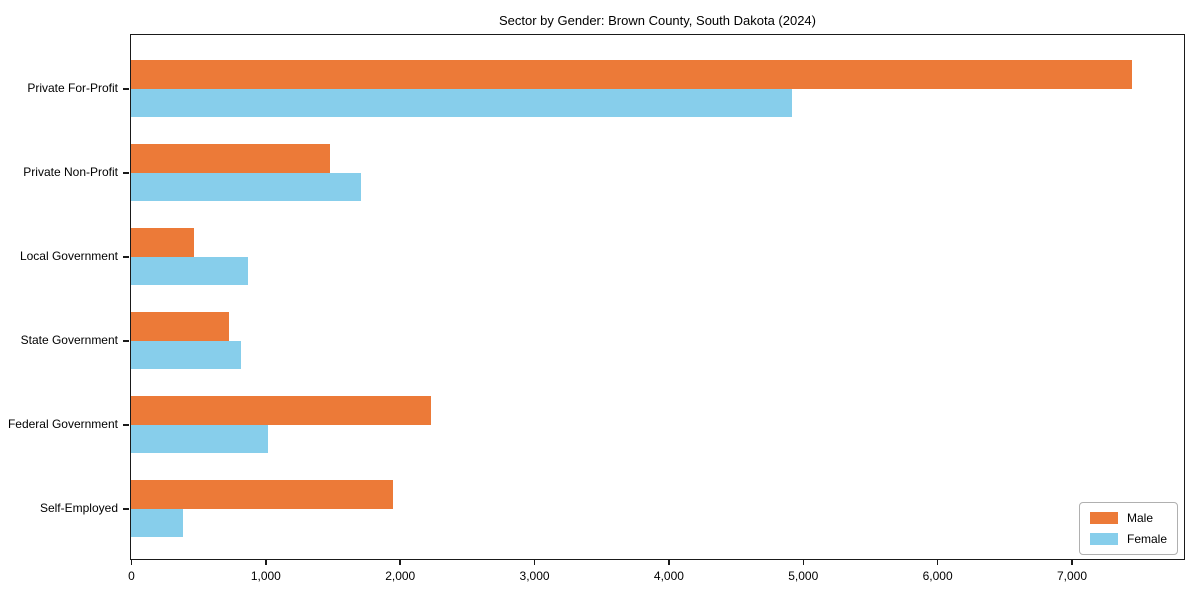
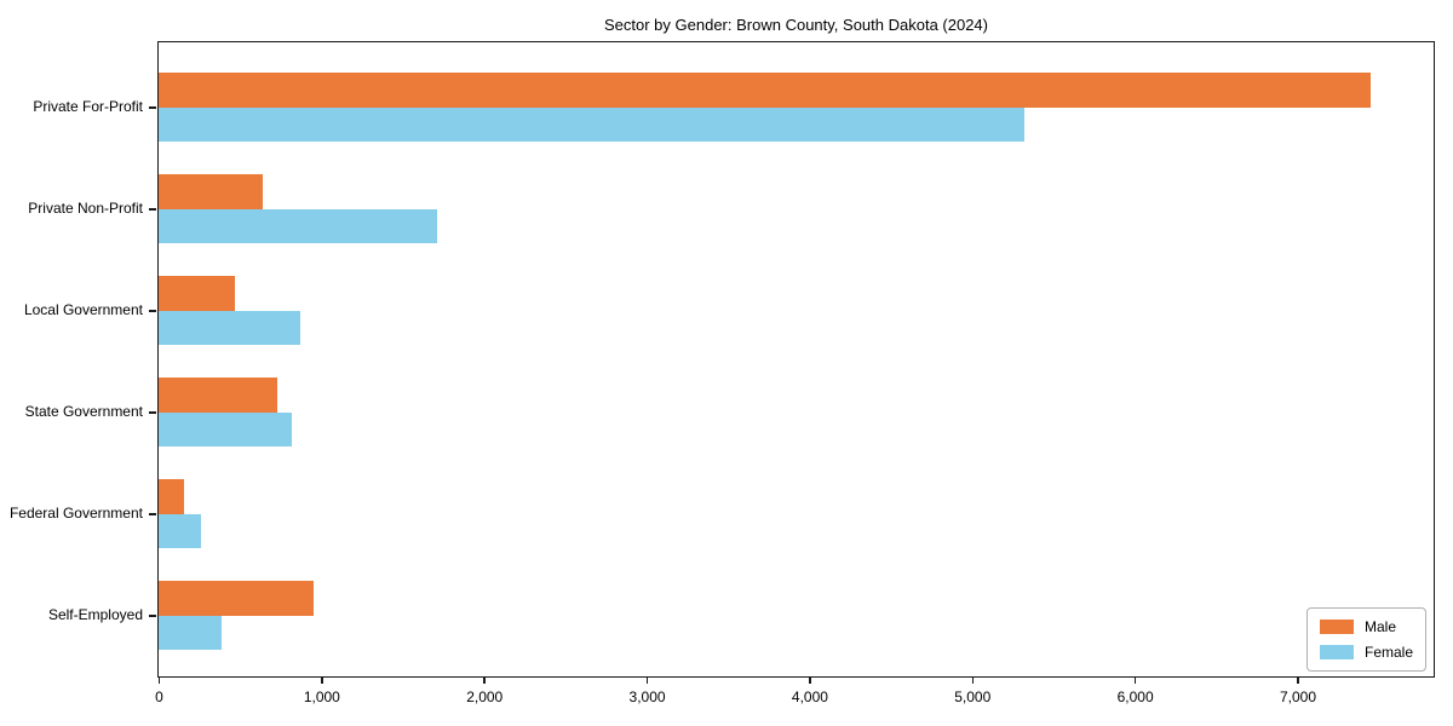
Female/Private For-Profit: 4920 -> 5320
Male/Private Non-Profit: 1480 -> 640
Male/Federal Government: 2230 -> 160
Female/Federal Government: 1020 -> 260
Male/Self-Employed: 1950 -> 950
